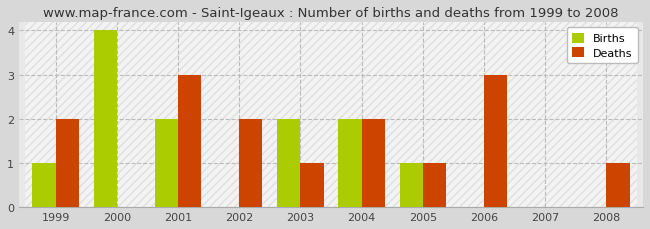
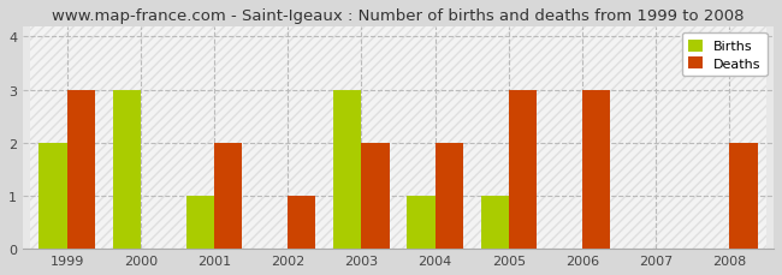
Births/1999: 1 -> 2
Deaths/1999: 2 -> 3
Births/2000: 4 -> 3
Births/2001: 2 -> 1
Deaths/2001: 3 -> 2
Deaths/2002: 2 -> 1
Births/2003: 2 -> 3
Deaths/2003: 1 -> 2
Births/2004: 2 -> 1
Deaths/2005: 1 -> 3
Deaths/2008: 1 -> 2
